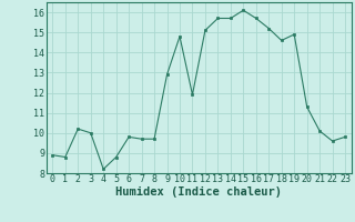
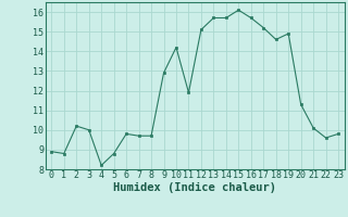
10: 14.8 -> 14.2
